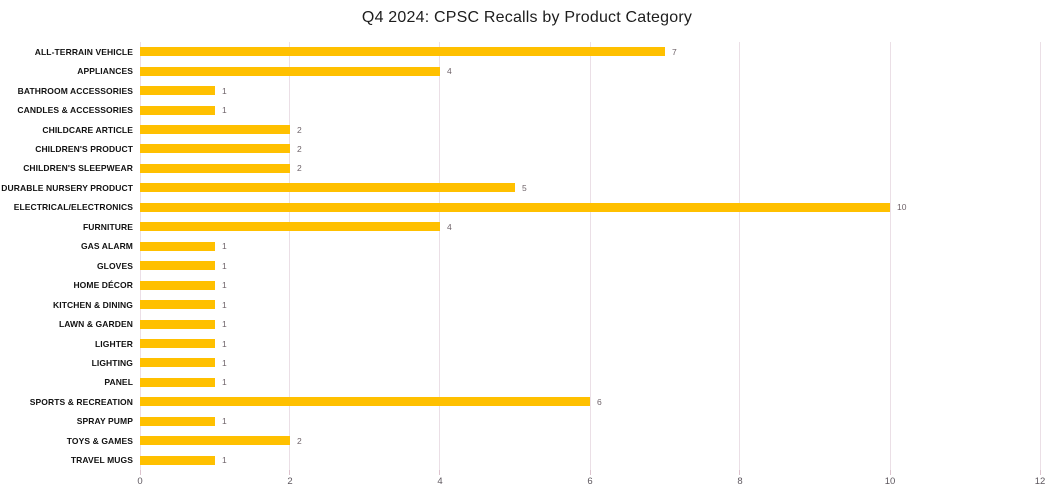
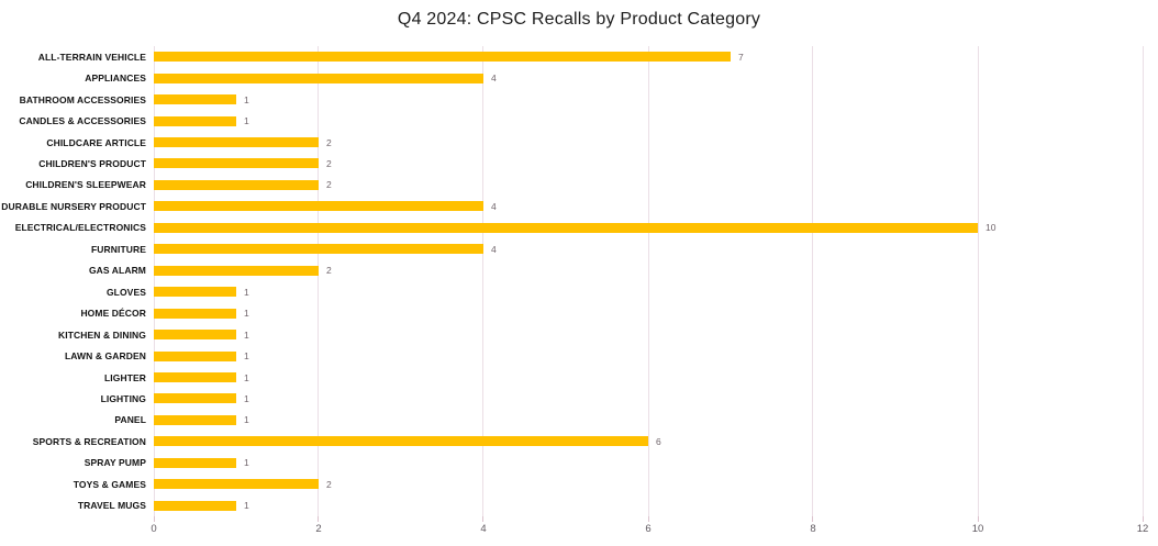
DURABLE NURSERY PRODUCT: 5 -> 4
GAS ALARM: 1 -> 2
